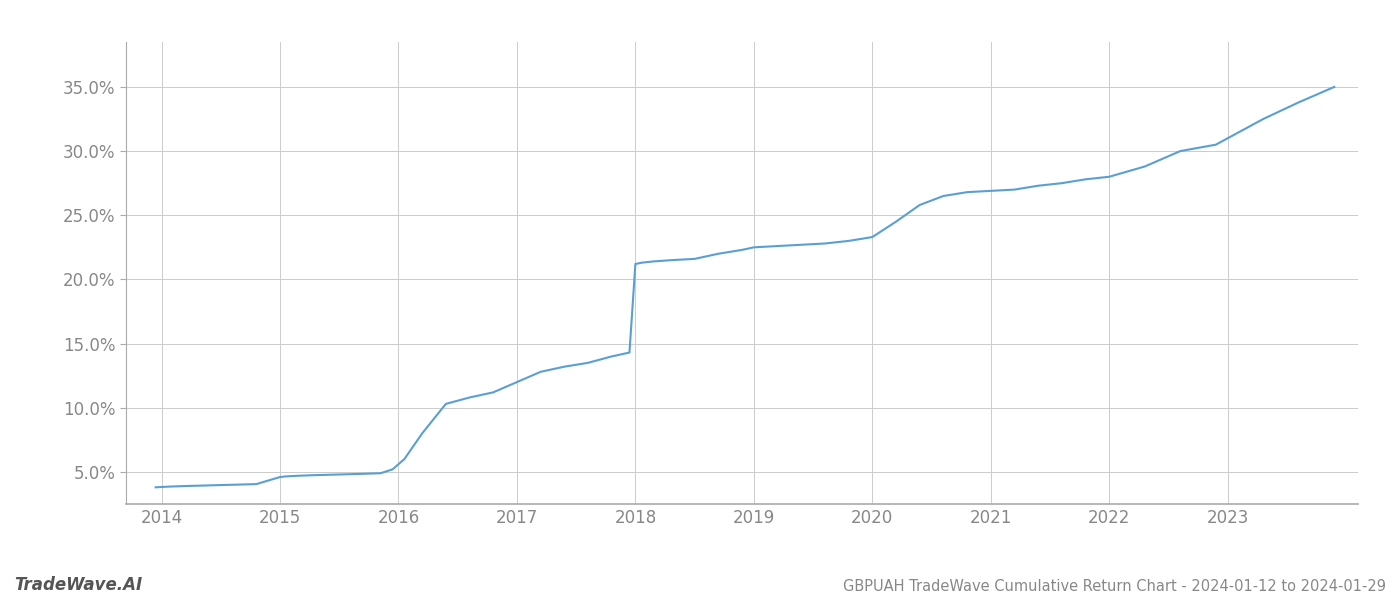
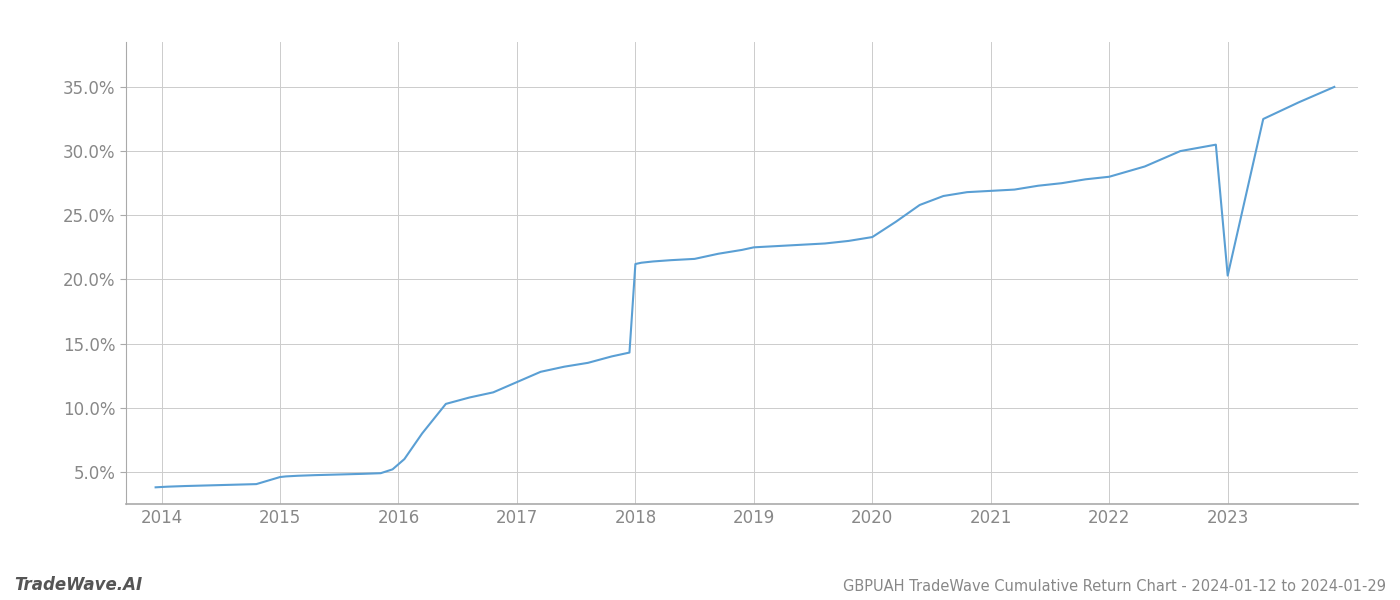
2023: 31.0% -> 20.3%
